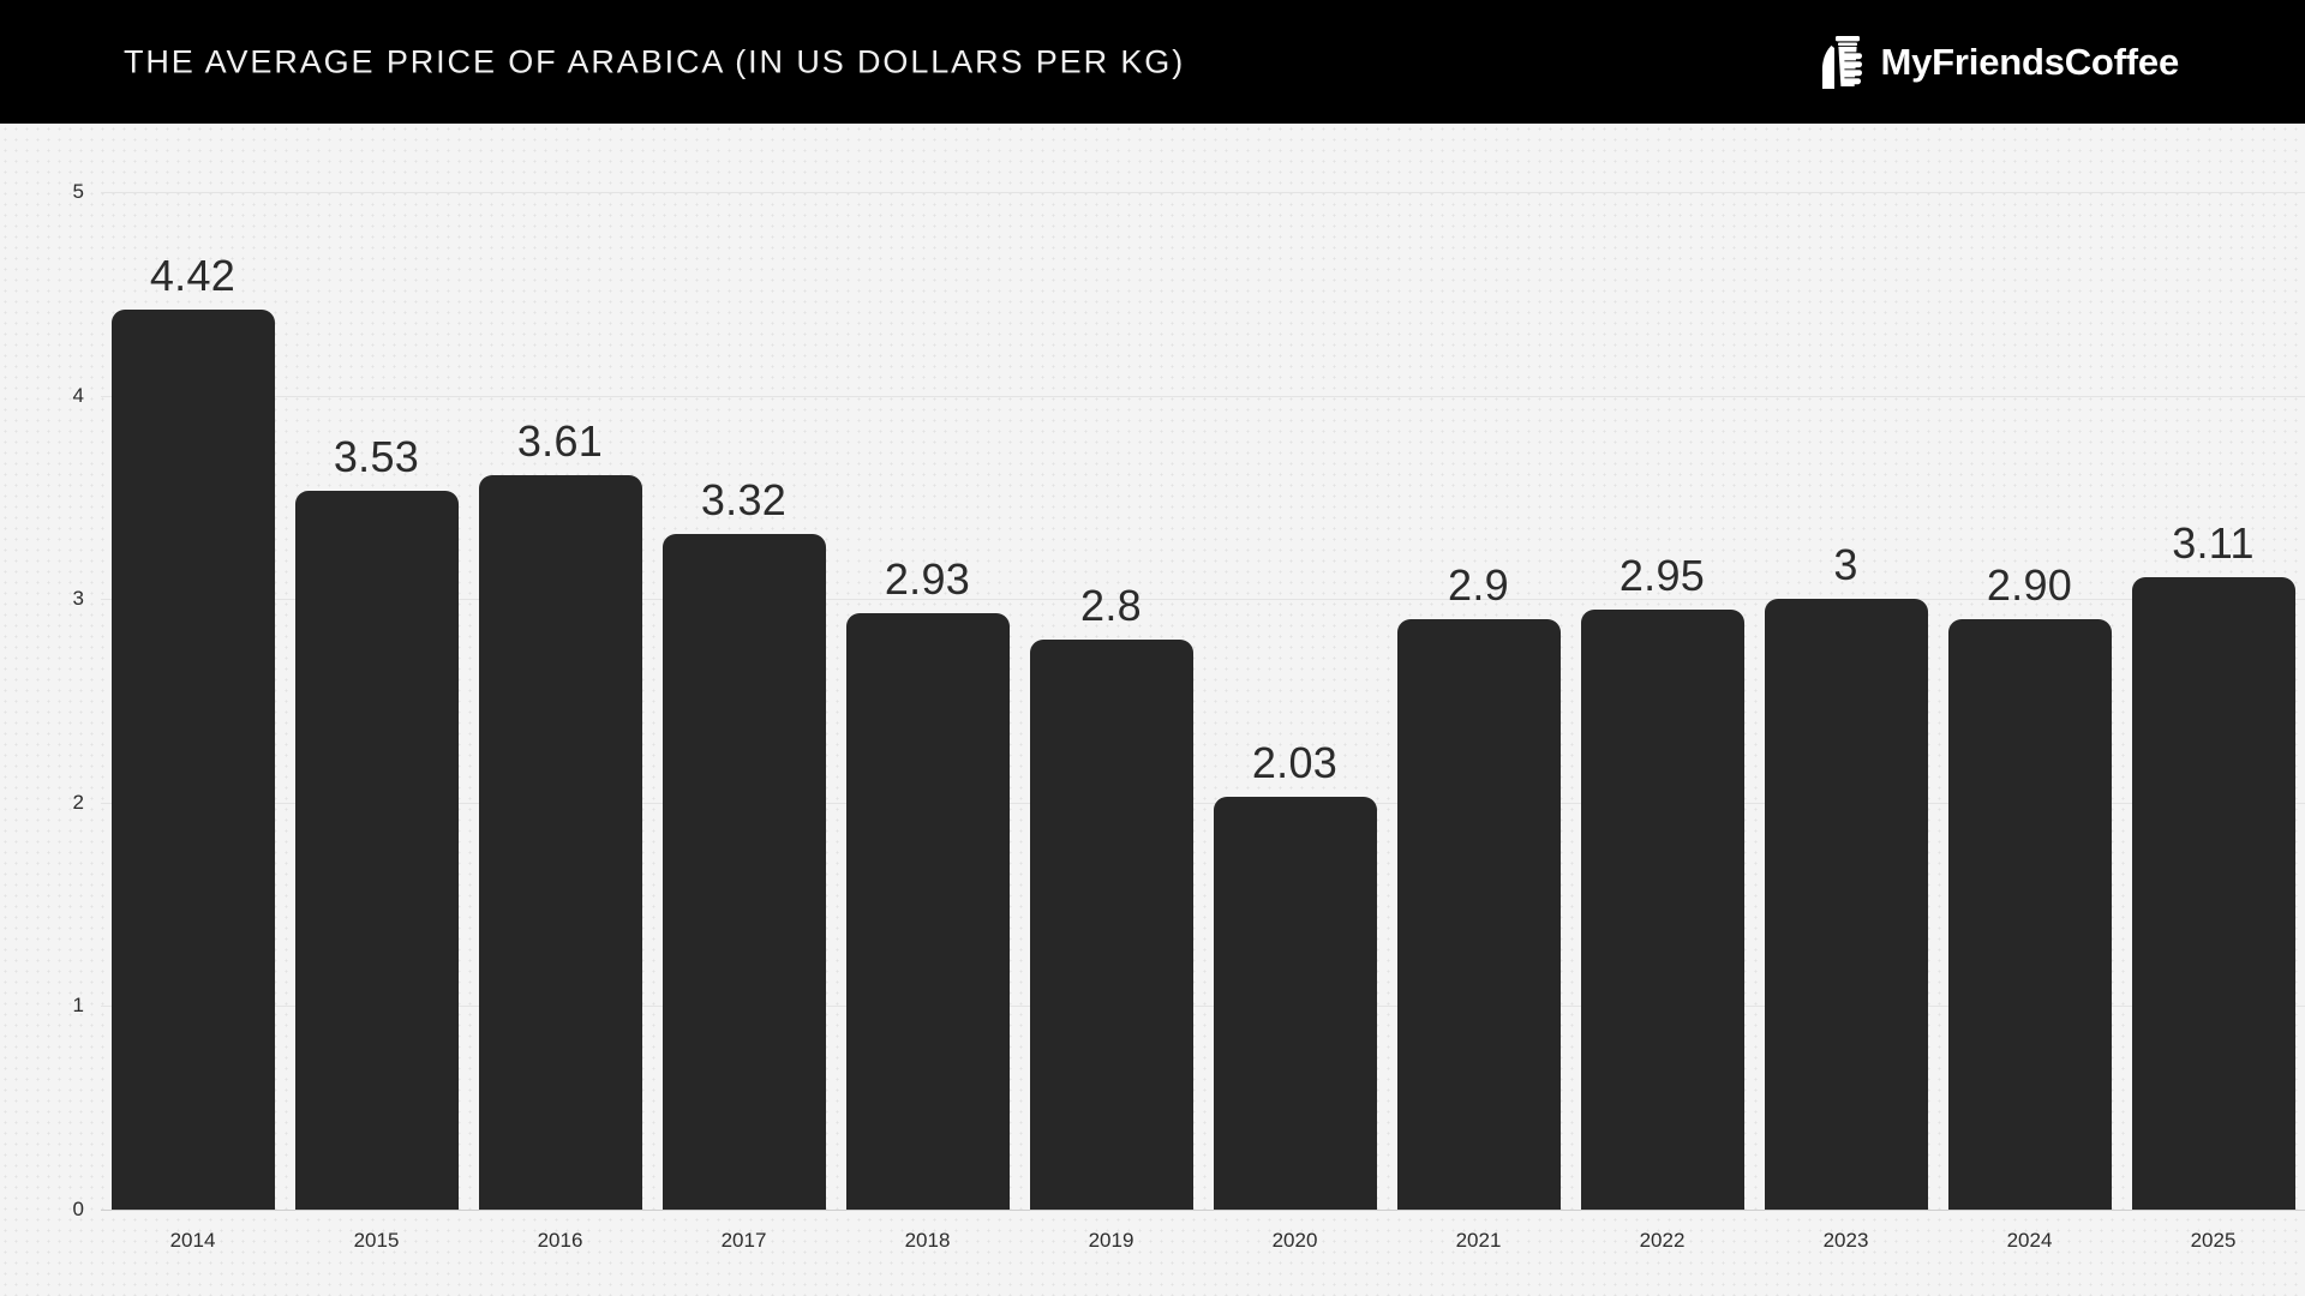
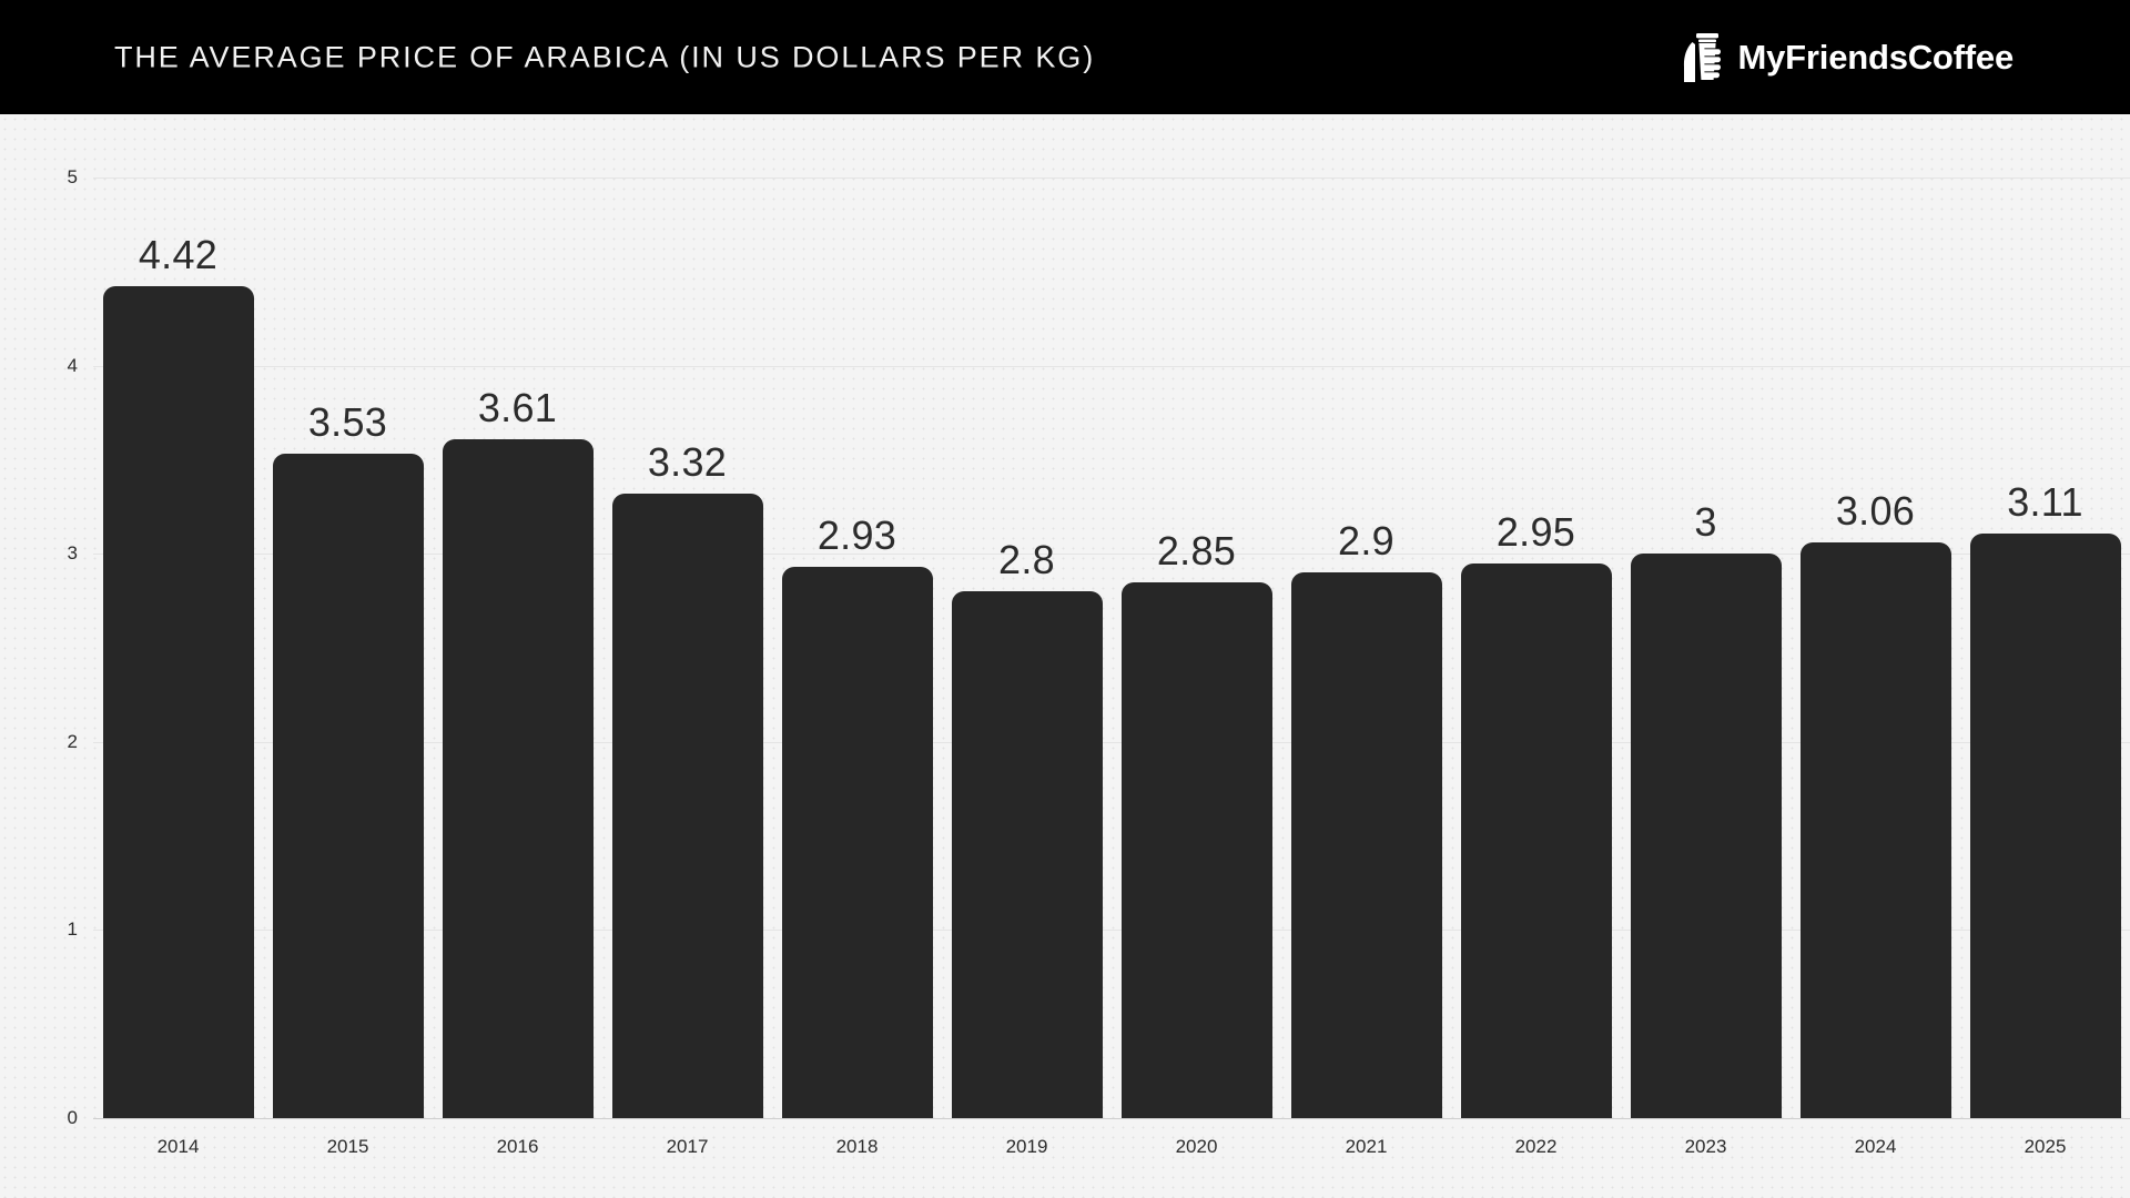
2020: 2.03 -> 2.85
2024: 2.90 -> 3.06
